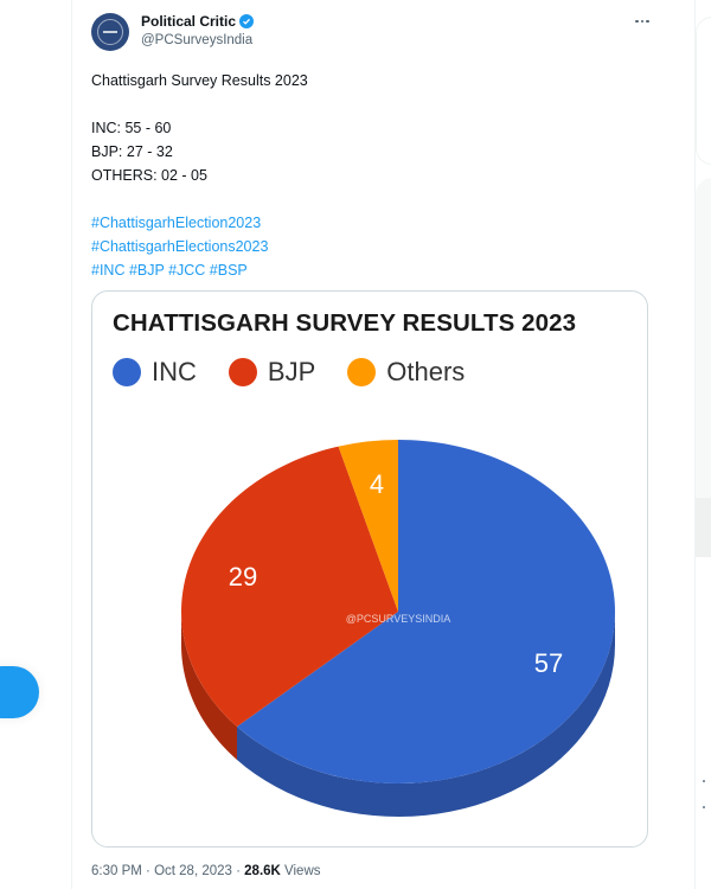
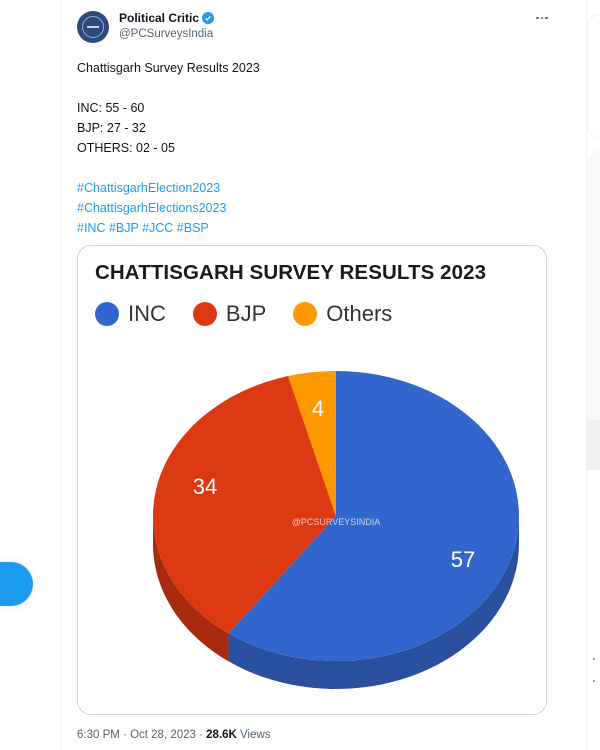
BJP: 29 -> 34
